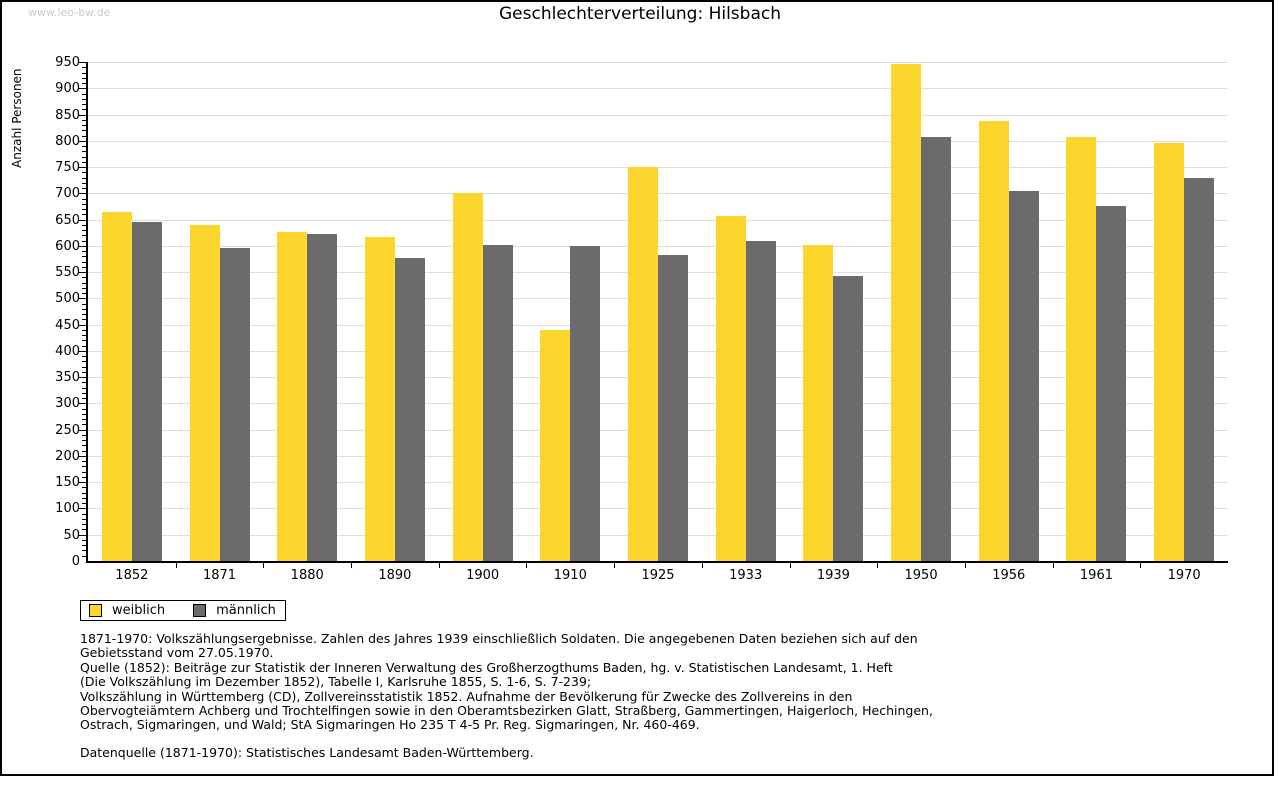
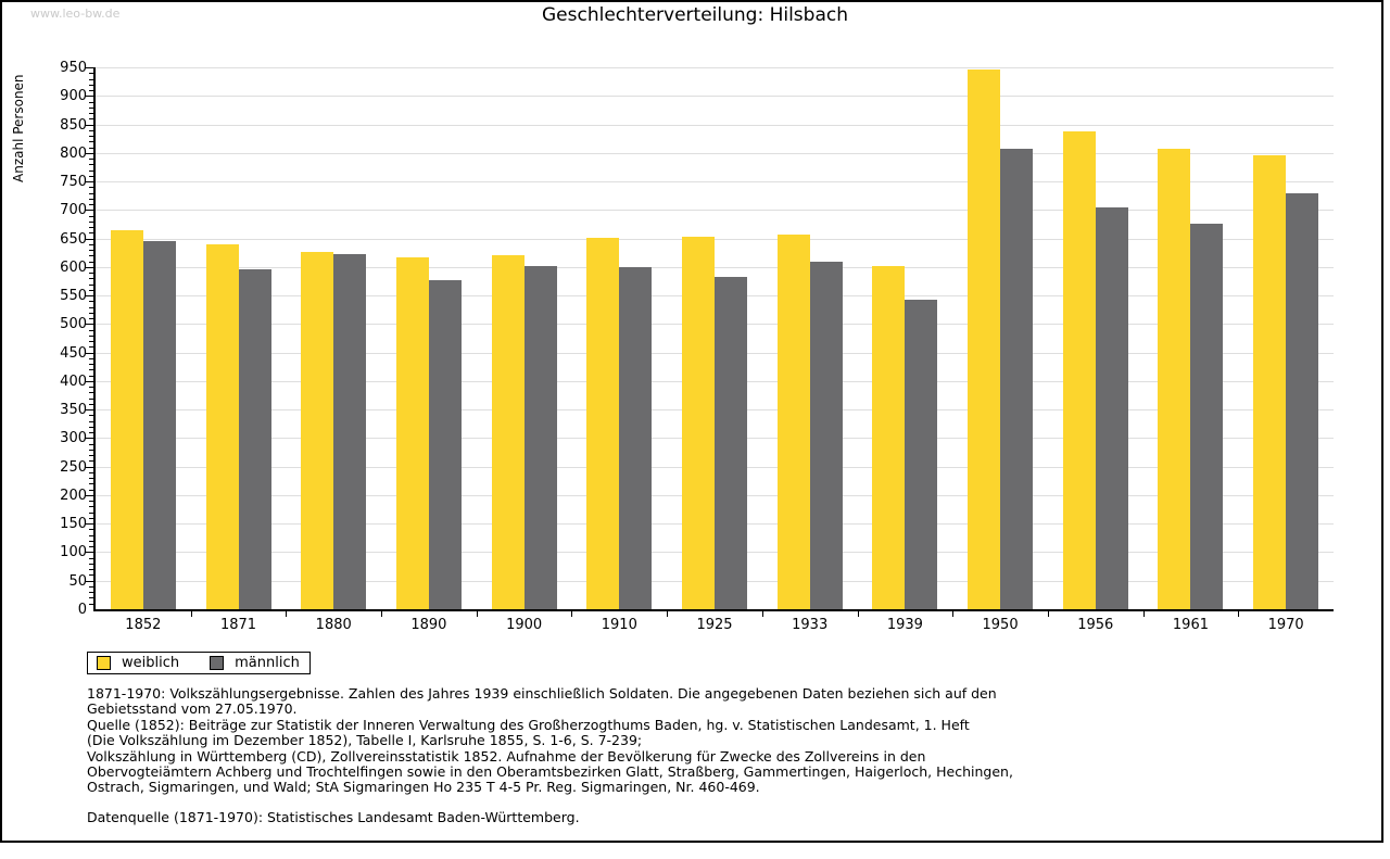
weiblich/1900: 700 -> 620
weiblich/1910: 440 -> 650
weiblich/1925: 750 -> 650
